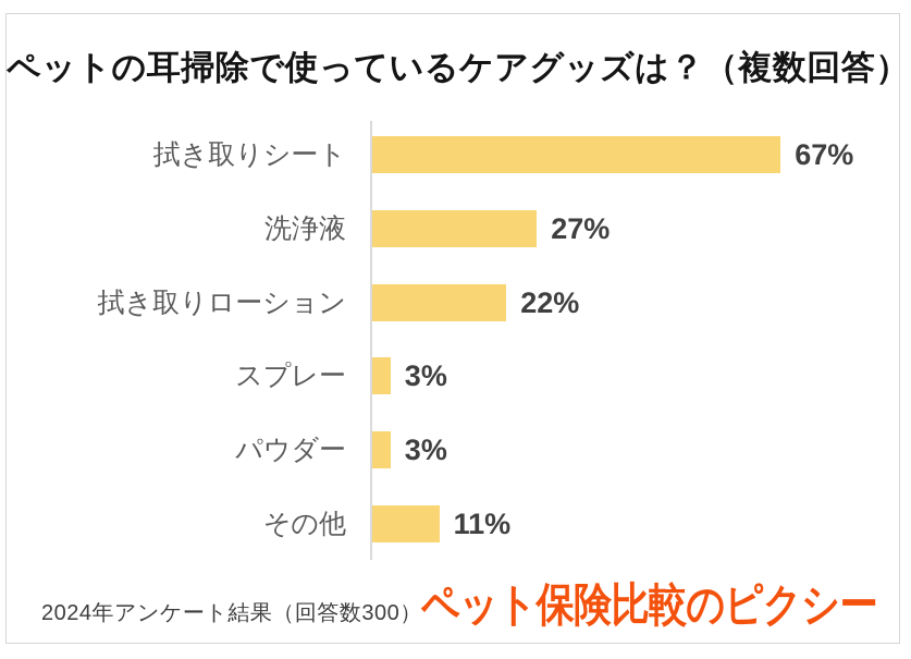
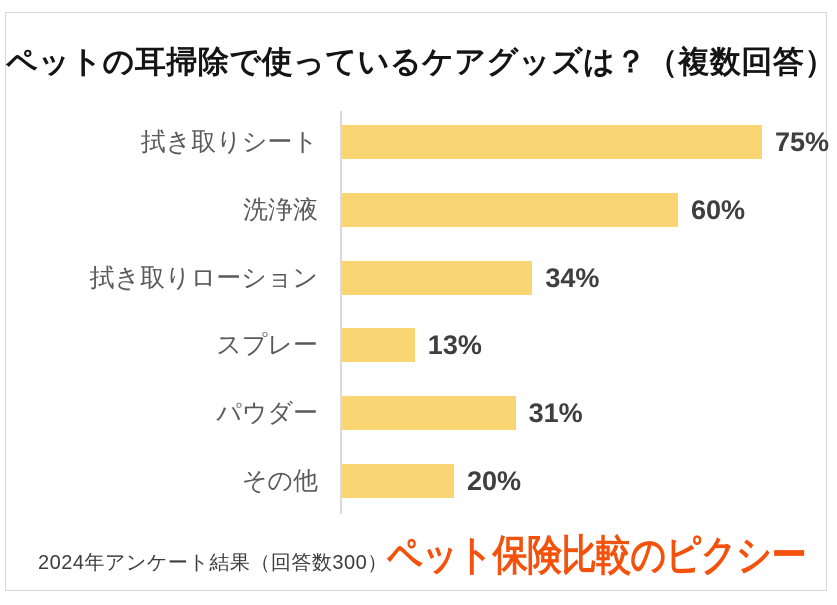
拭き取りシート: 67% -> 75%
洗浄液: 27% -> 60%
拭き取りローション: 22% -> 34%
スプレー: 3% -> 13%
パウダー: 3% -> 31%
その他: 11% -> 20%
